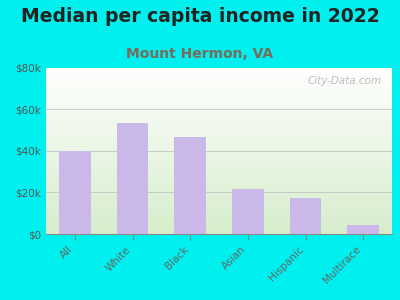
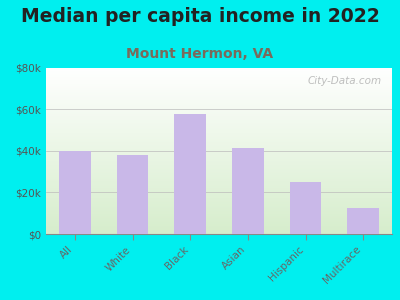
White: $53.5k -> $38.0k
Black: $46.5k -> $57.5k
Asian: $21.5k -> $41.5k
Hispanic: $17.5k -> $25.0k
Multirace: $4.5k -> $12.5k
